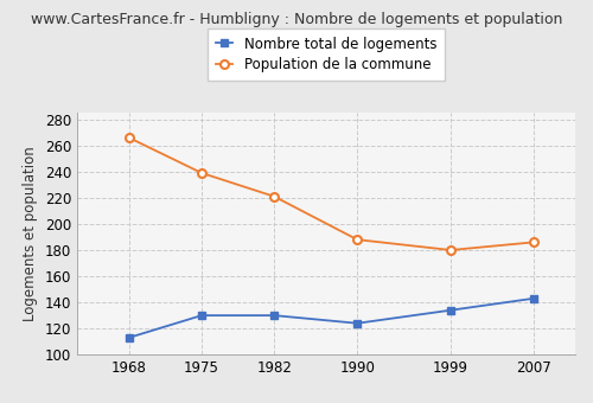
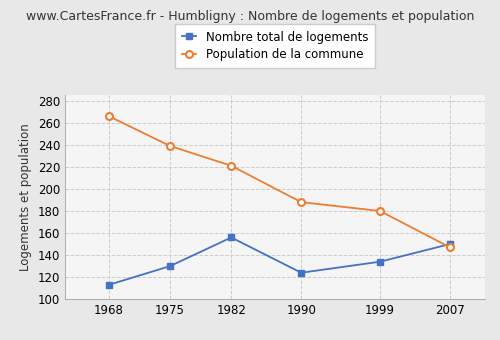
Nombre total de logements/1982: 130 -> 156
Nombre total de logements/2007: 143 -> 150
Population de la commune/2007: 186 -> 147
